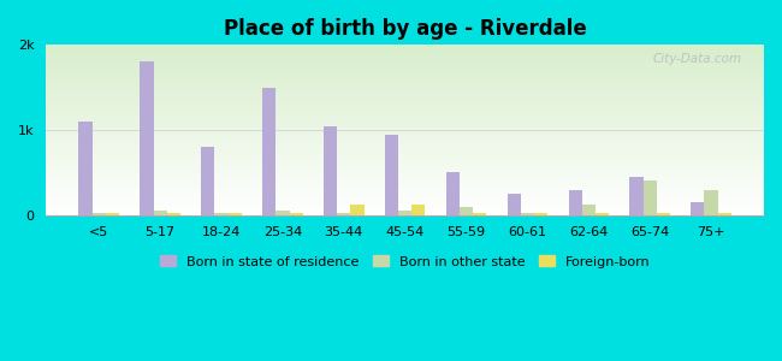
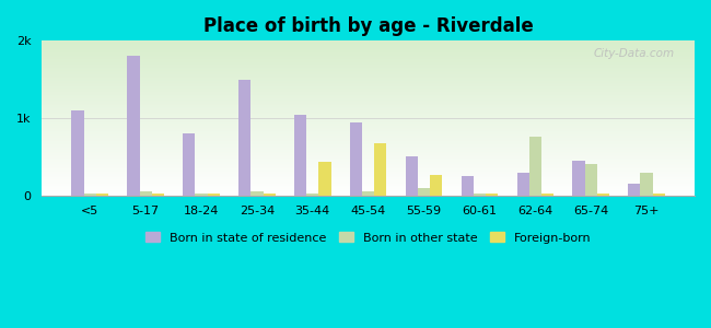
Foreign-born/35-44: 0.12k -> 0.44k
Foreign-born/45-54: 0.12k -> 0.68k
Foreign-born/55-59: 0.03k -> 0.26k
Born in other state/62-64: 0.13k -> 0.76k
